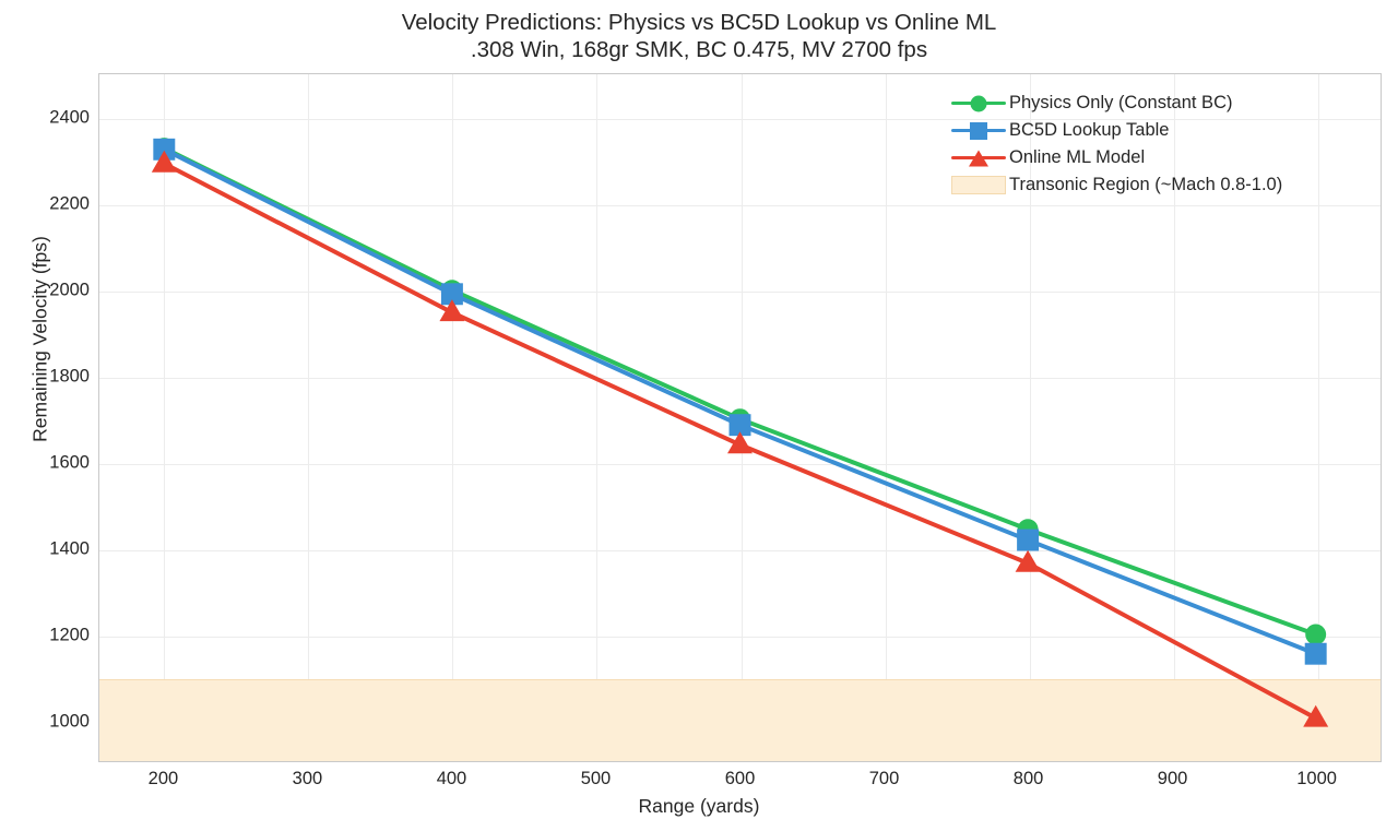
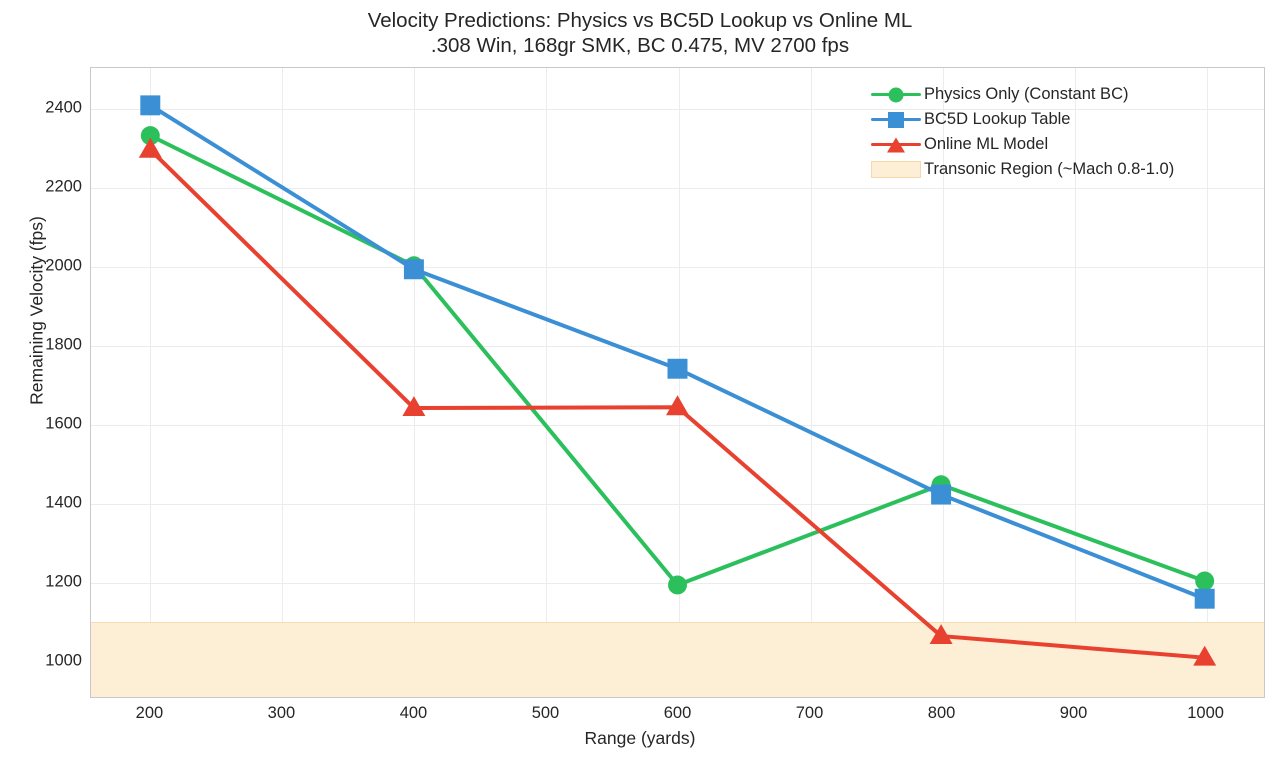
BC5D Lookup Table/200: 2330 -> 2410
Online ML Model/400: 1950 -> 1640
Physics Only (Constant BC)/600: 1700 -> 1190
BC5D Lookup Table/600: 1690 -> 1740
Online ML Model/800: 1370 -> 1060
